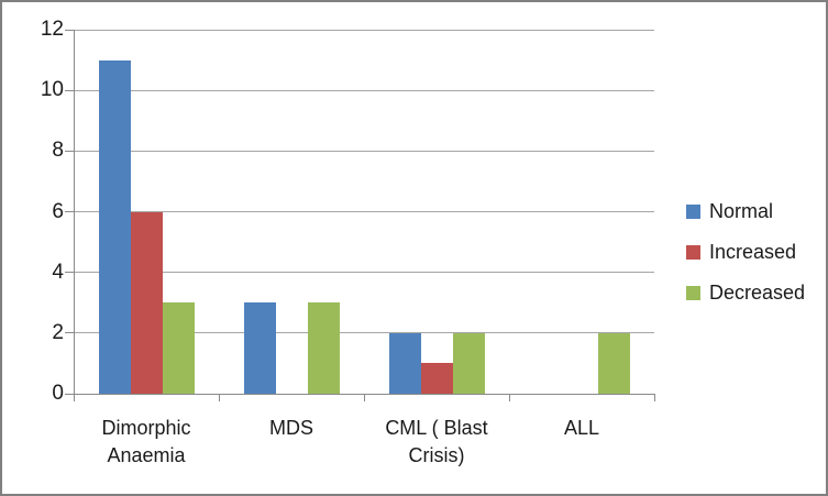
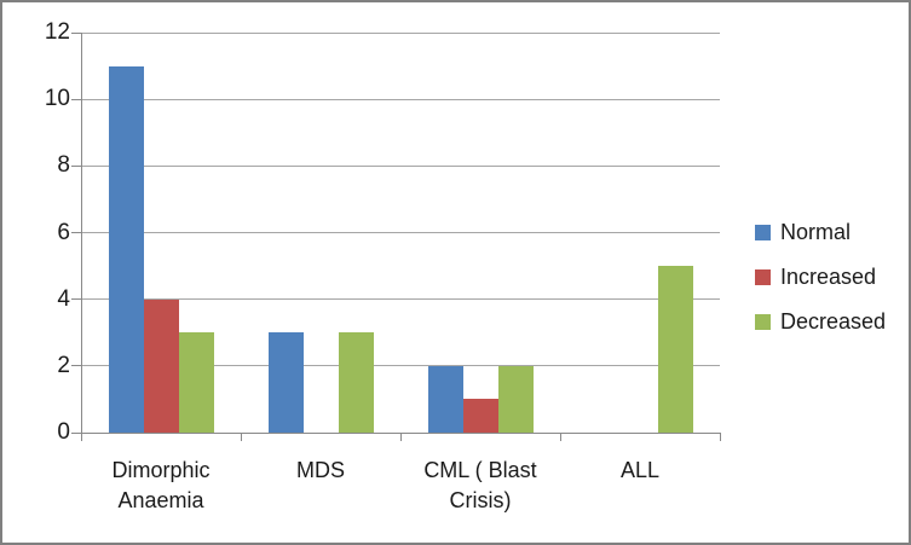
Increased/Dimorphic Anaemia: 6 -> 4
Decreased/ALL: 2 -> 5
